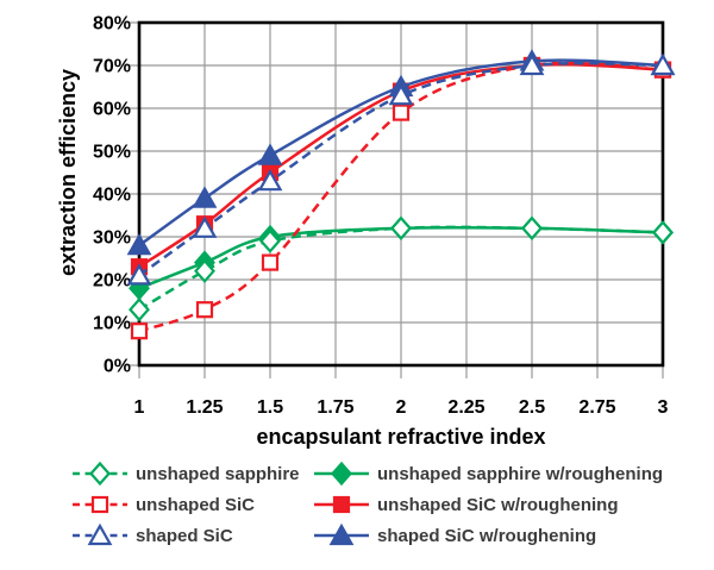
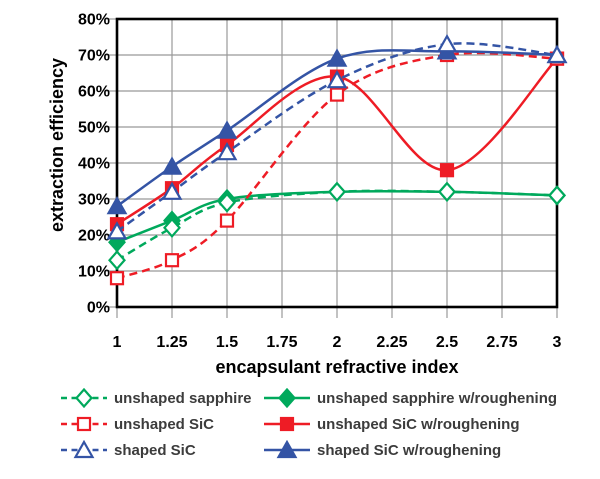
shaped SiC w/roughening/2: 65% -> 69%
shaped SiC/2.5: 70% -> 73%
unshaped SiC w/roughening/2.5: 70% -> 38%
